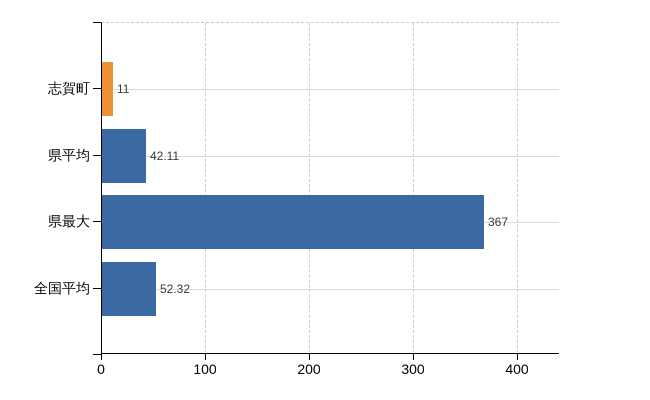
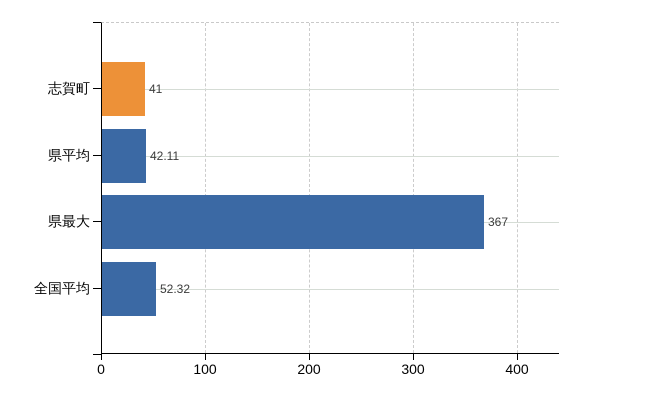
志賀町: 11 -> 41
